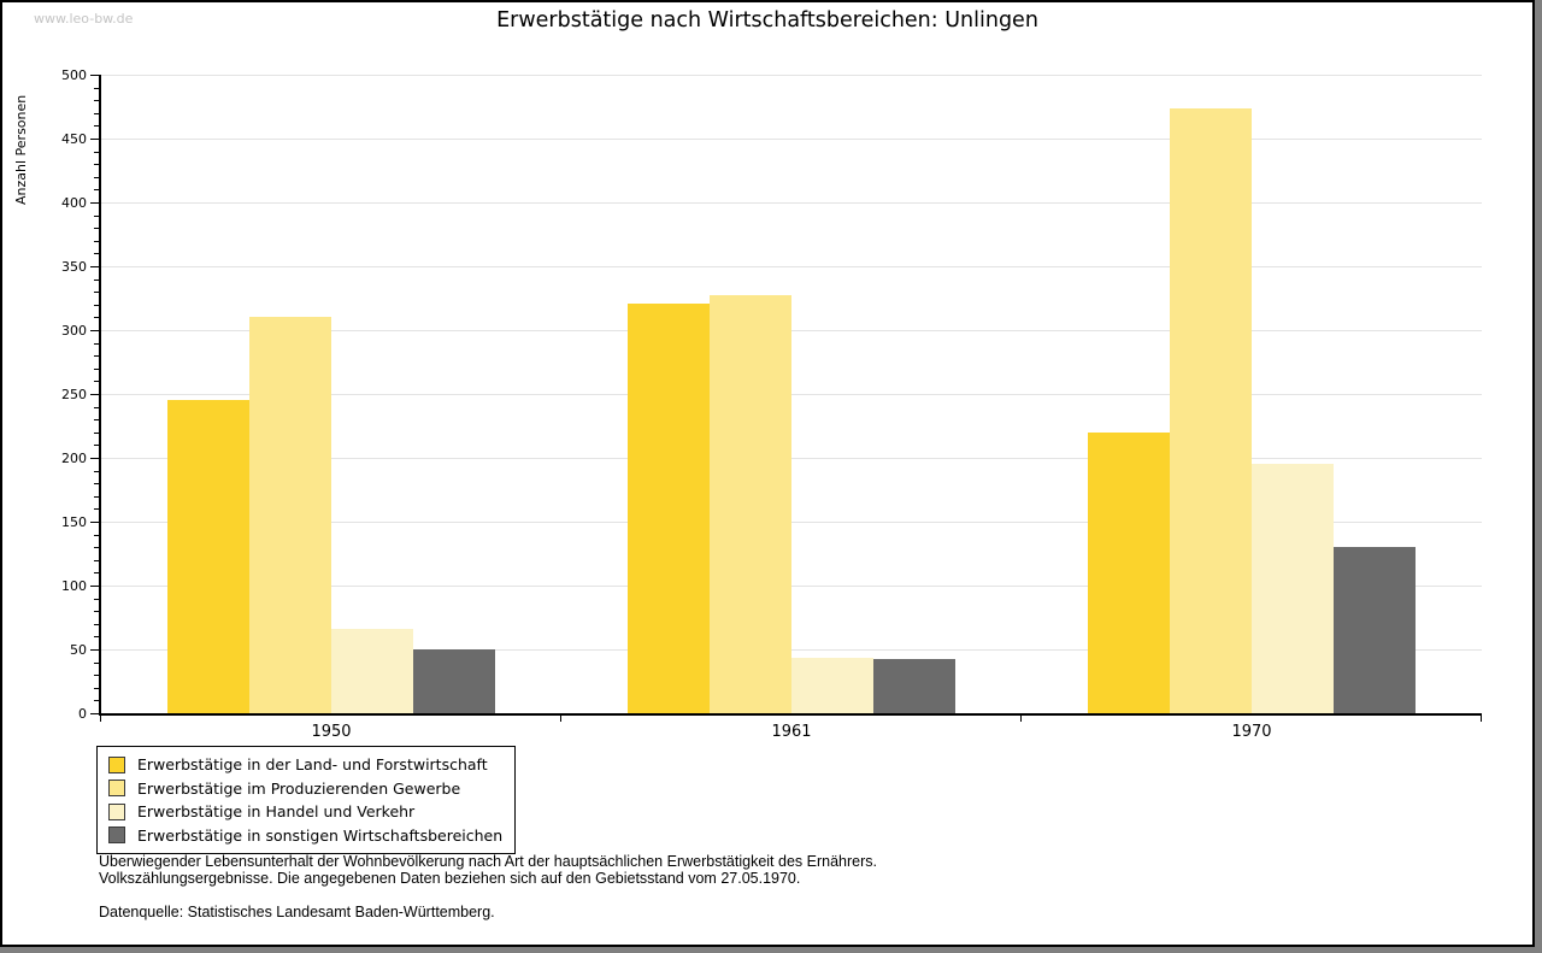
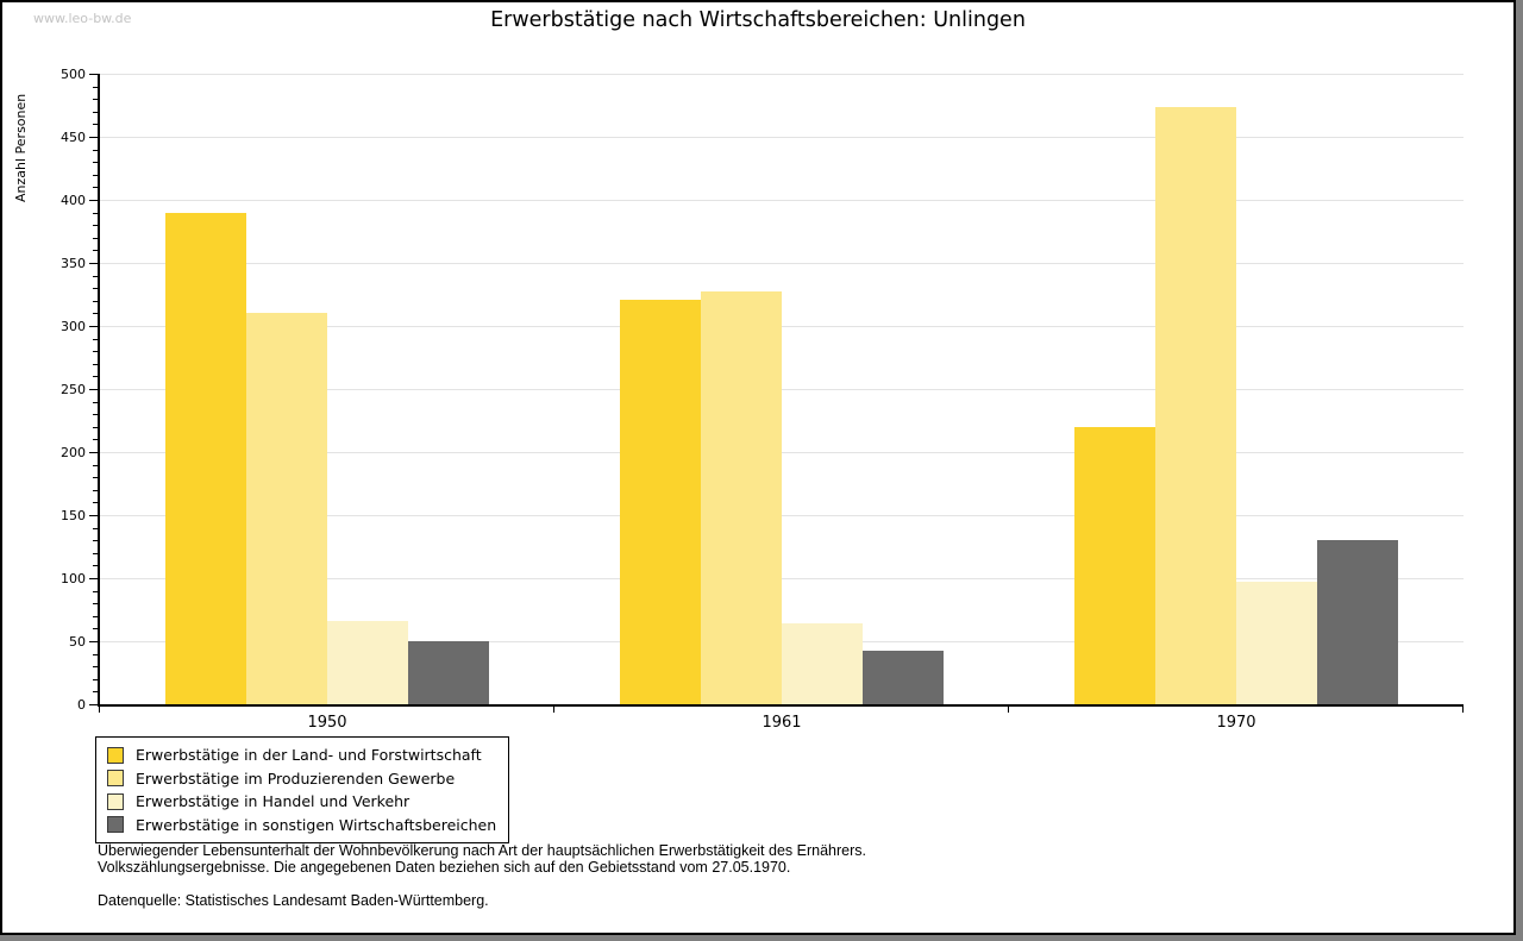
Erwerbstätige in der Land- und Forstwirtschaft/1950: 245 -> 390
Erwerbstätige in Handel und Verkehr/1961: 43 -> 64
Erwerbstätige in Handel und Verkehr/1970: 195 -> 97
